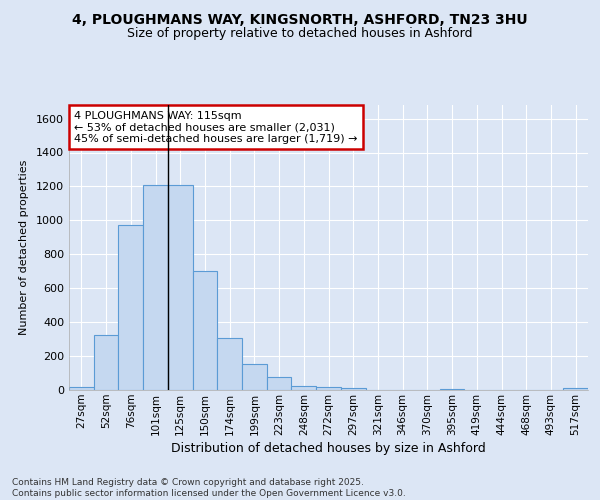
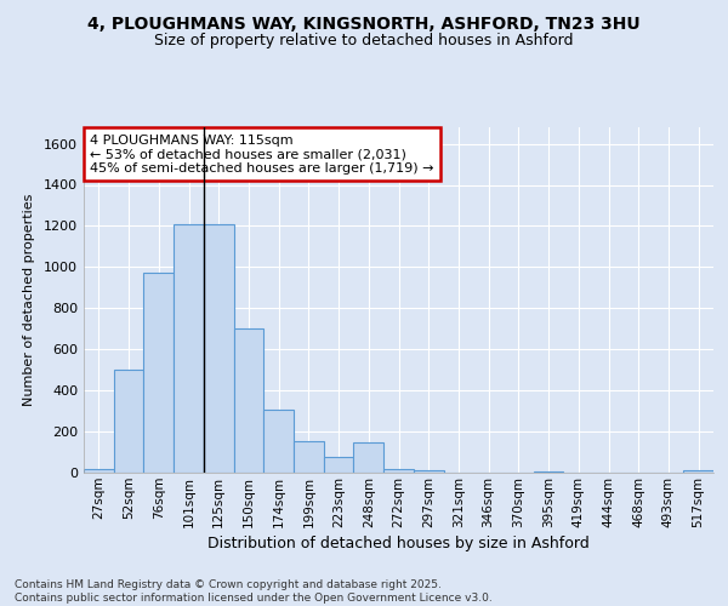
52sqm: 320 -> 500
248sqm: 20 -> 150
